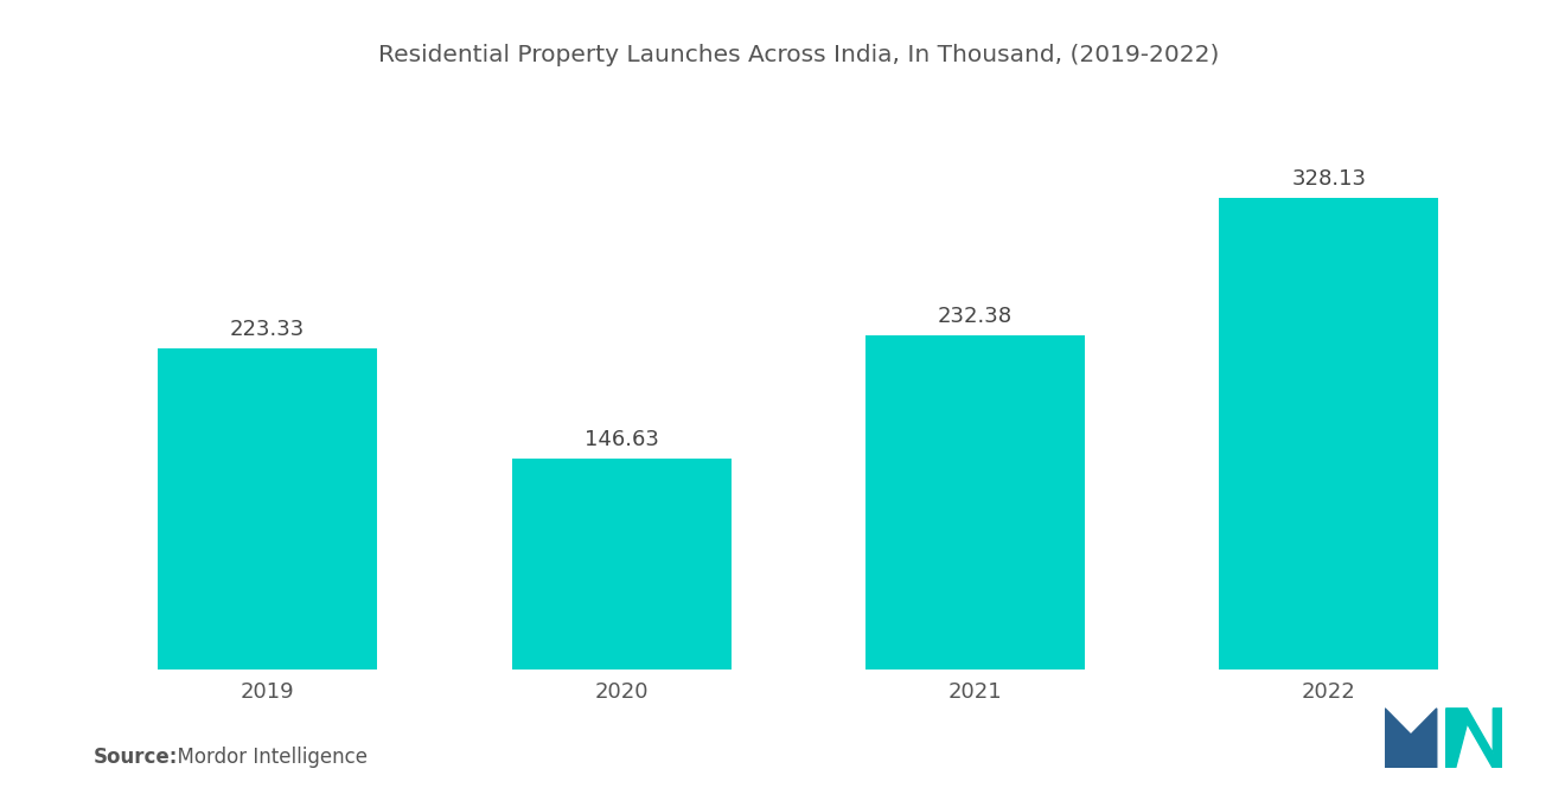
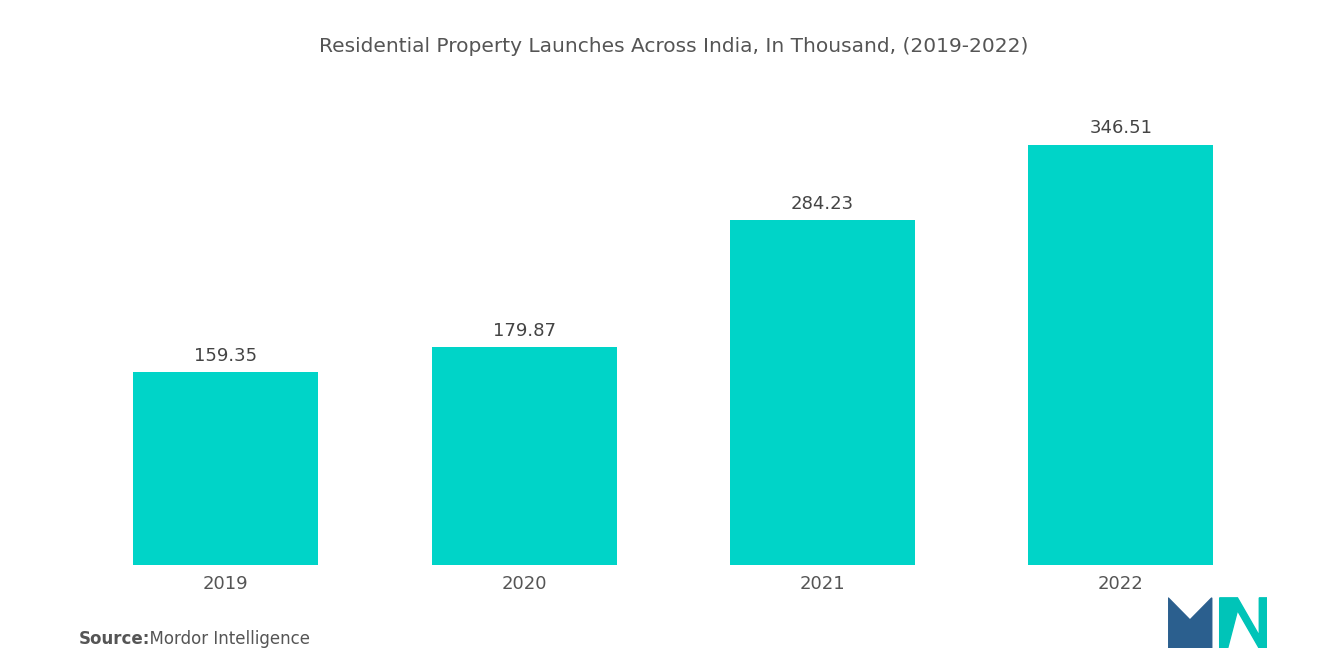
2019: 223.33 -> 159.35
2020: 146.63 -> 179.87
2021: 232.38 -> 284.23
2022: 328.13 -> 346.51
